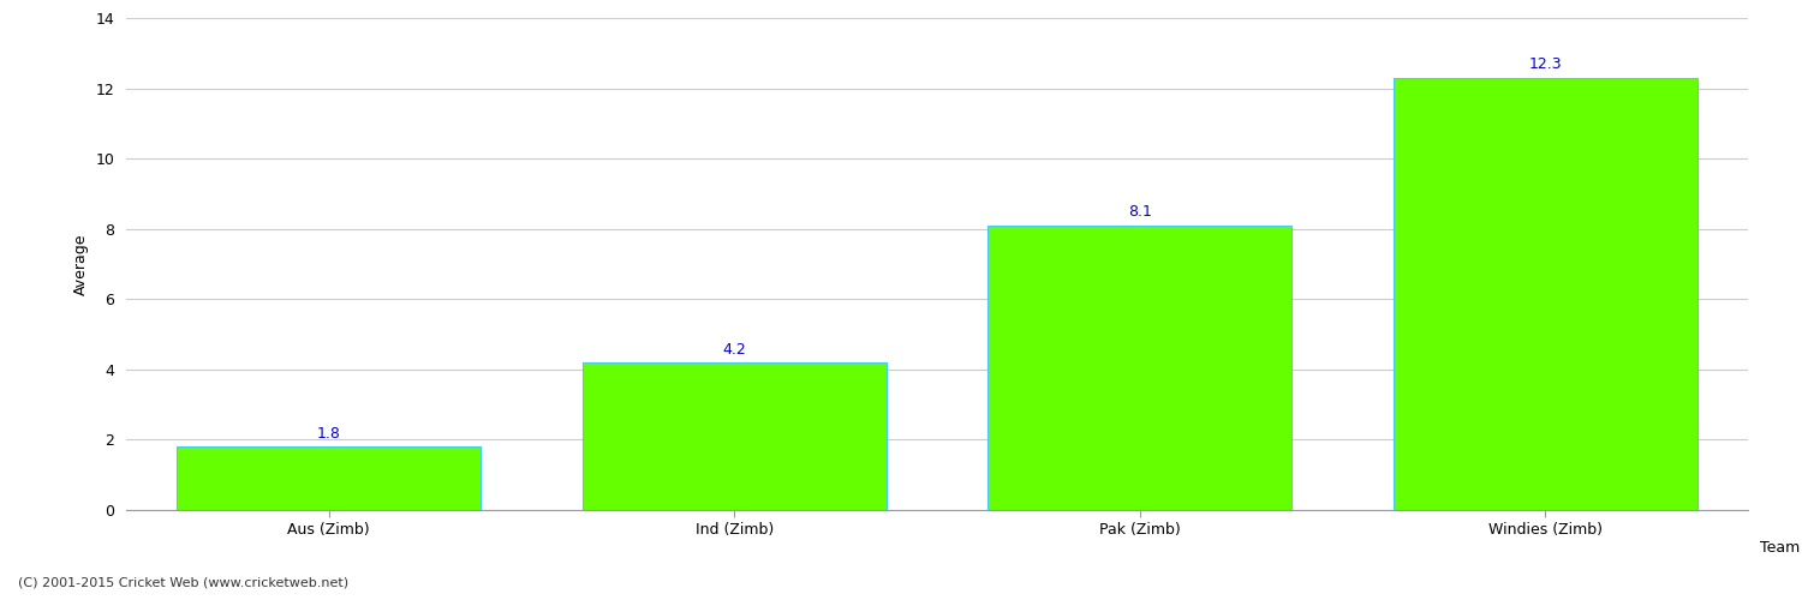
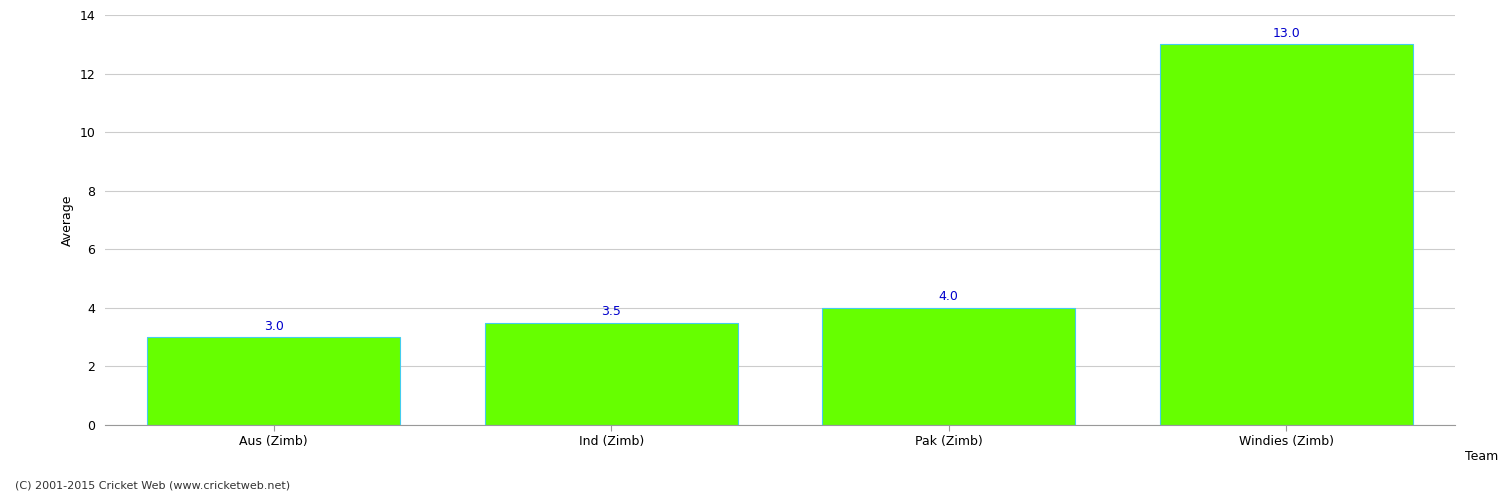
Aus (Zimb): 1.8 -> 3.0
Ind (Zimb): 4.2 -> 3.5
Pak (Zimb): 8.1 -> 4.0
Windies (Zimb): 12.3 -> 13.0
